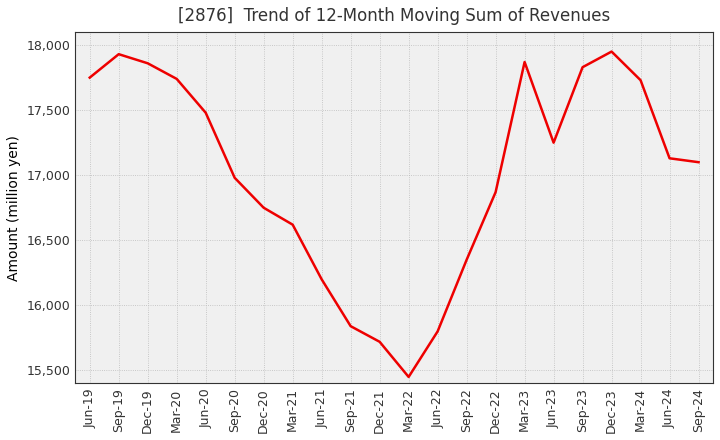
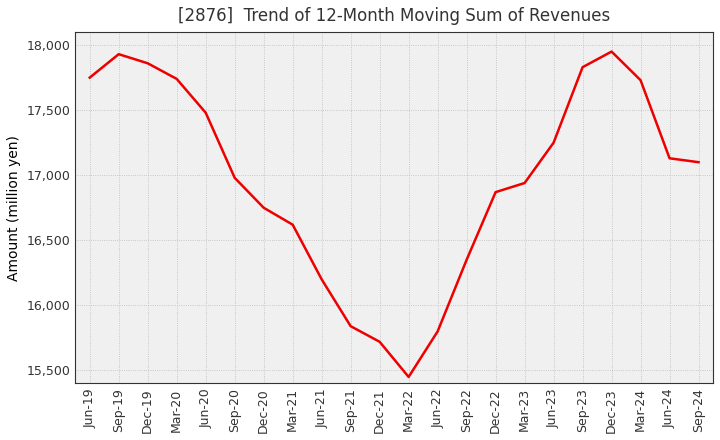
Mar-23: 17,870 -> 16,940
